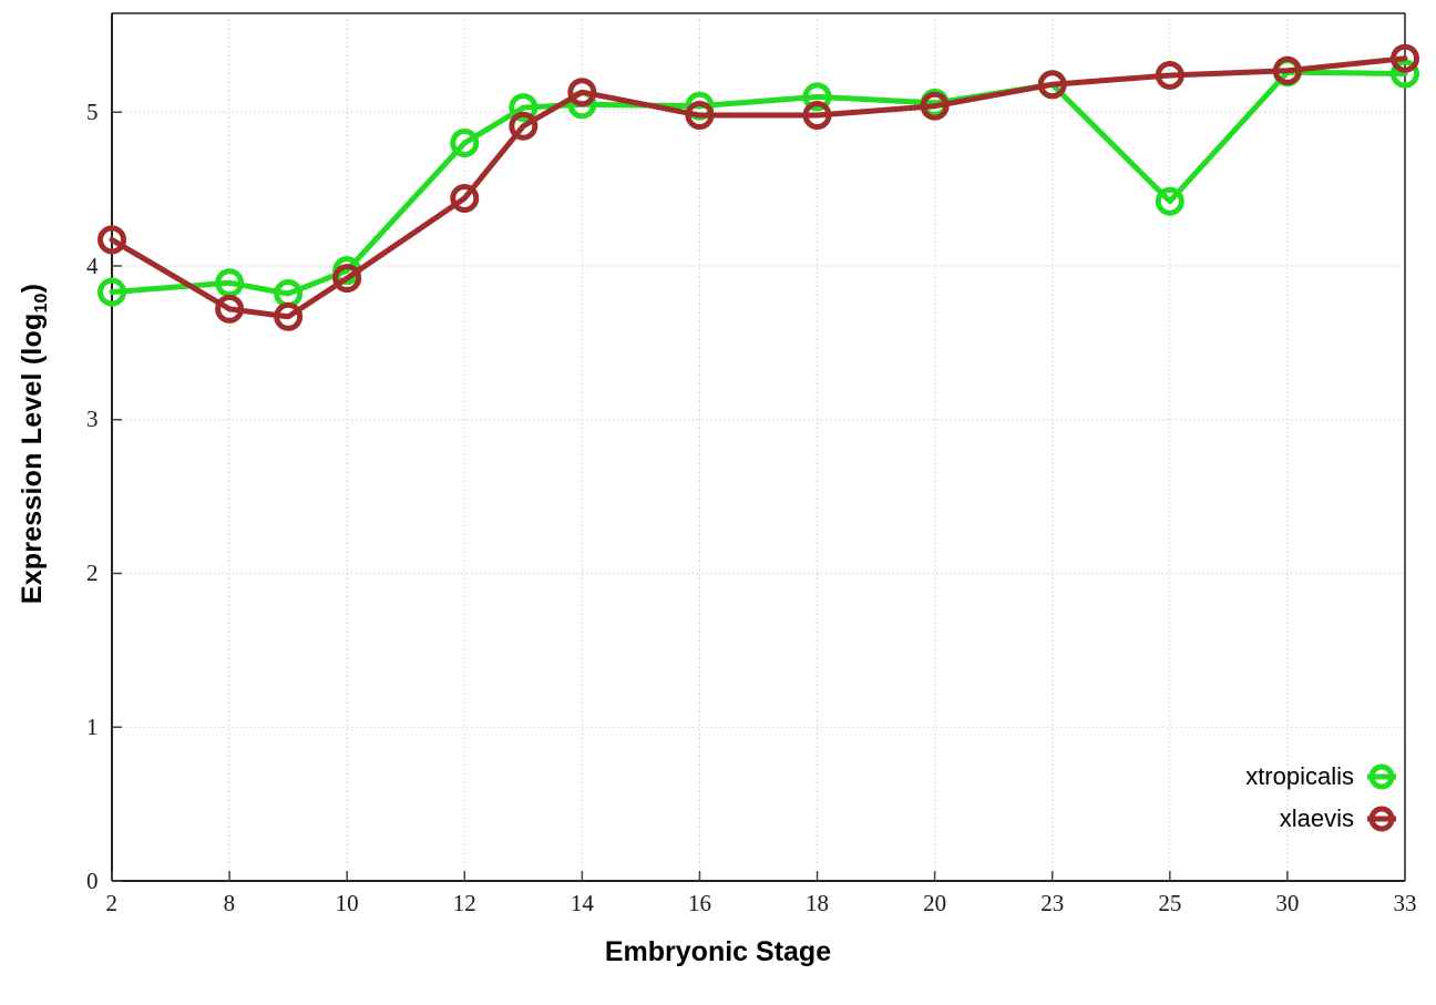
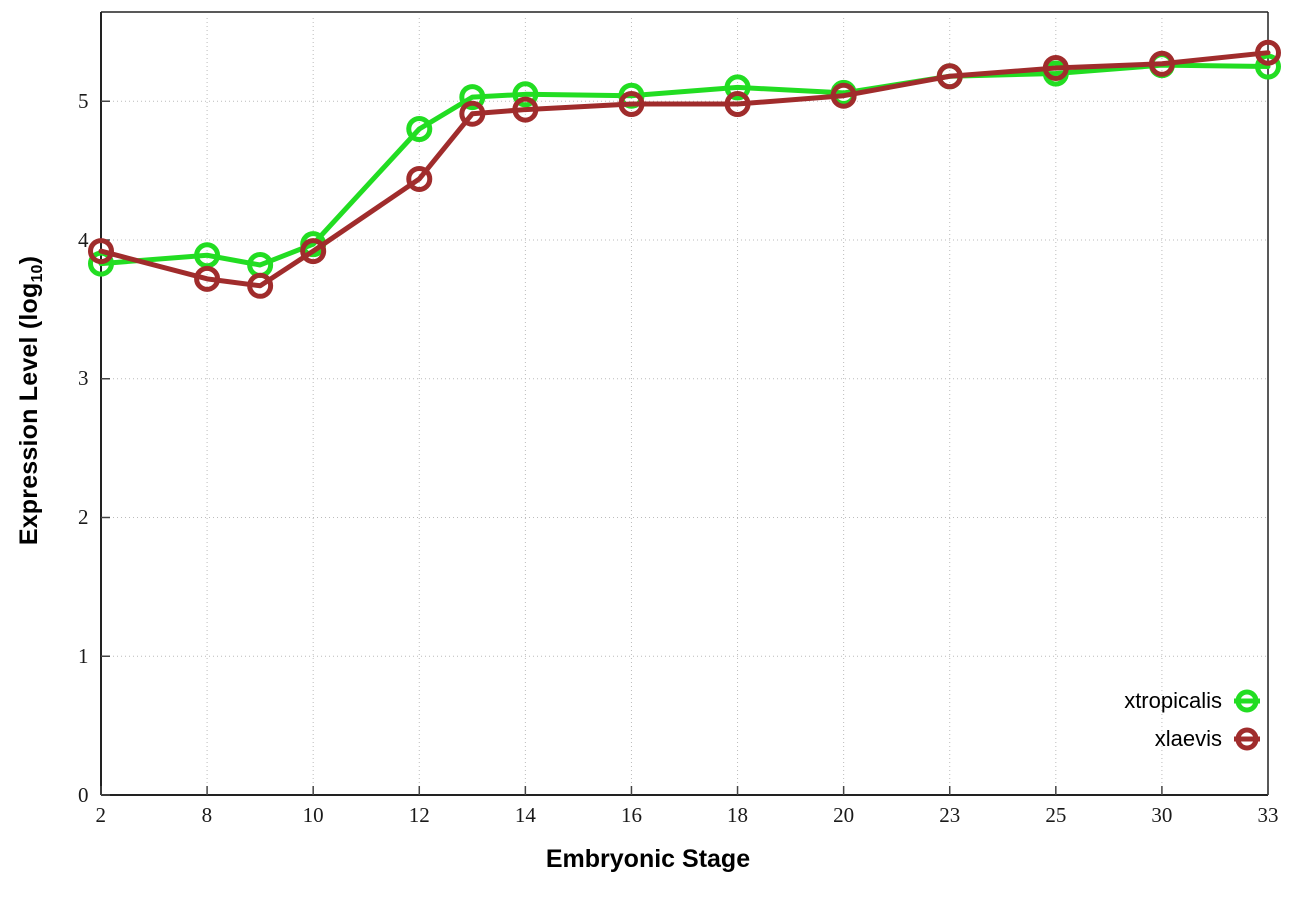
xlaevis/2: 4.17 -> 3.92
xlaevis/14: 5.13 -> 4.94
xtropicalis/25: 4.42 -> 5.20
